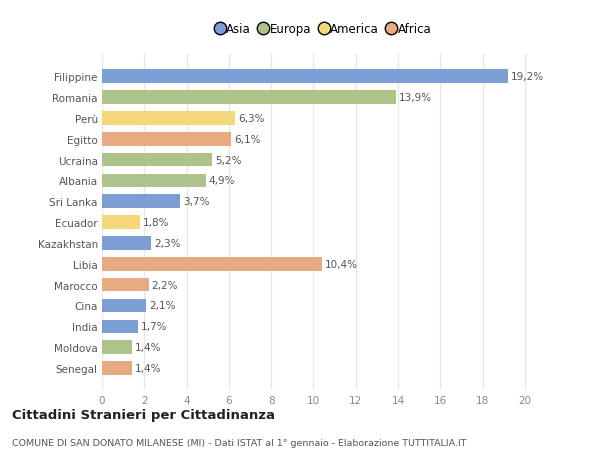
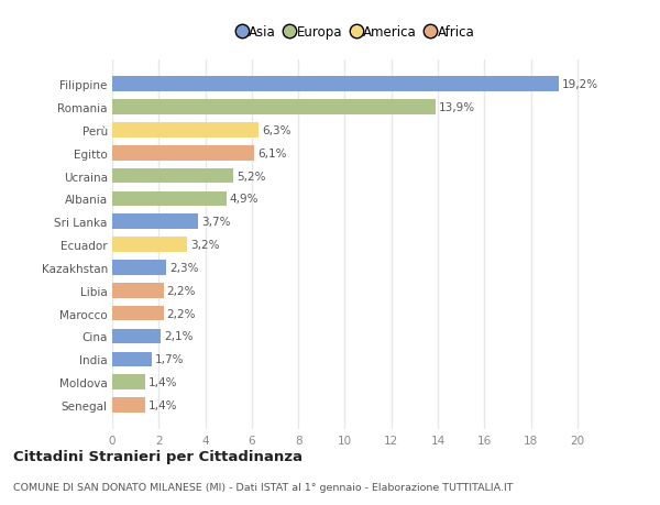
Ecuador: 1,8% -> 3,2%
Libia: 10,4% -> 2,2%
